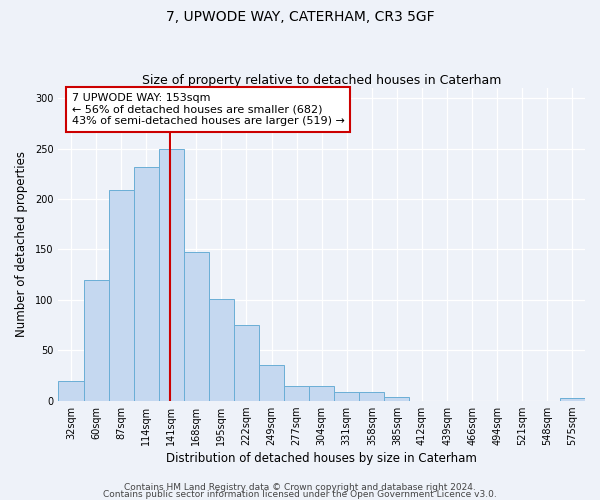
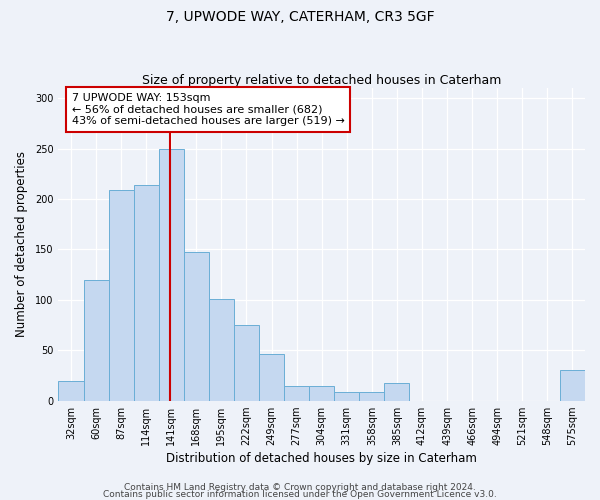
114sqm: 232 -> 214
249sqm: 35 -> 46
385sqm: 4 -> 18
575sqm: 3 -> 30
